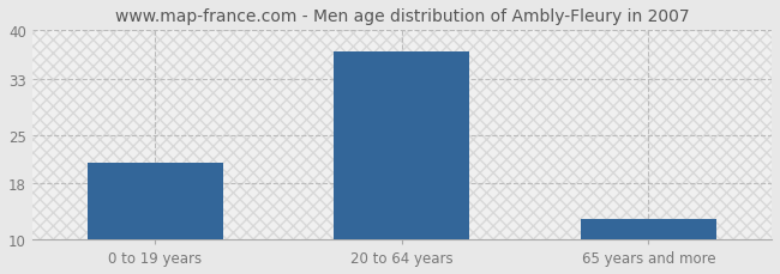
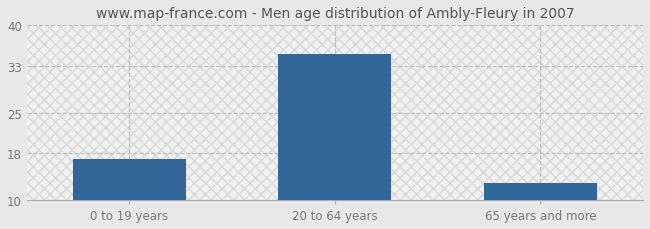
0 to 19 years: 21 -> 17
20 to 64 years: 37 -> 35
